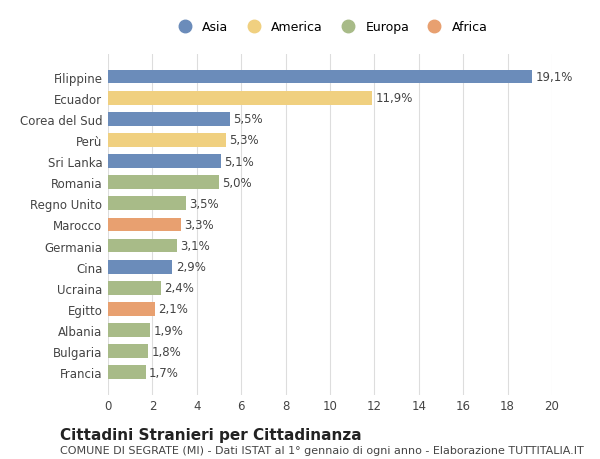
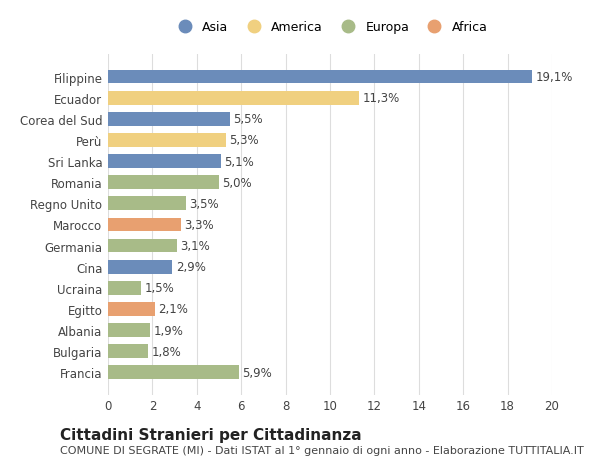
Ecuador: 11,9% -> 11,3%
Ucraina: 2,4% -> 1,5%
Francia: 1,7% -> 5,9%
